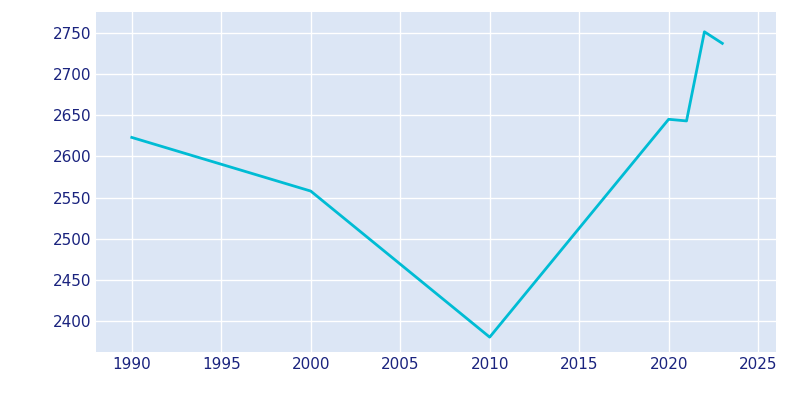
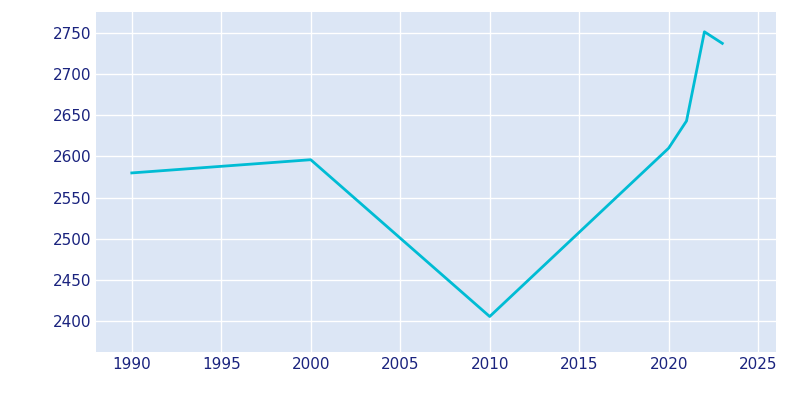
1990: 2623 -> 2580
2000: 2558 -> 2596
2010: 2381 -> 2406
2020: 2645 -> 2610
